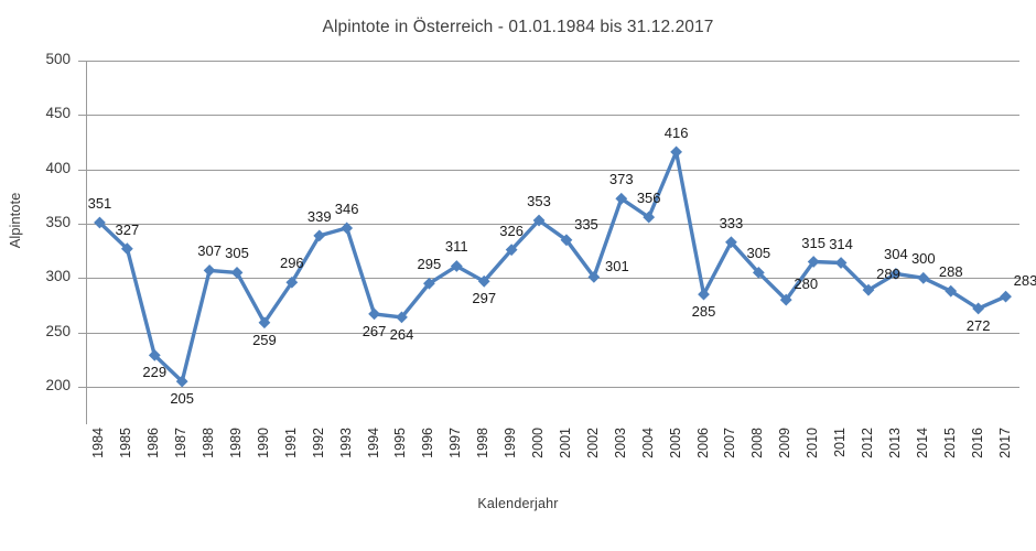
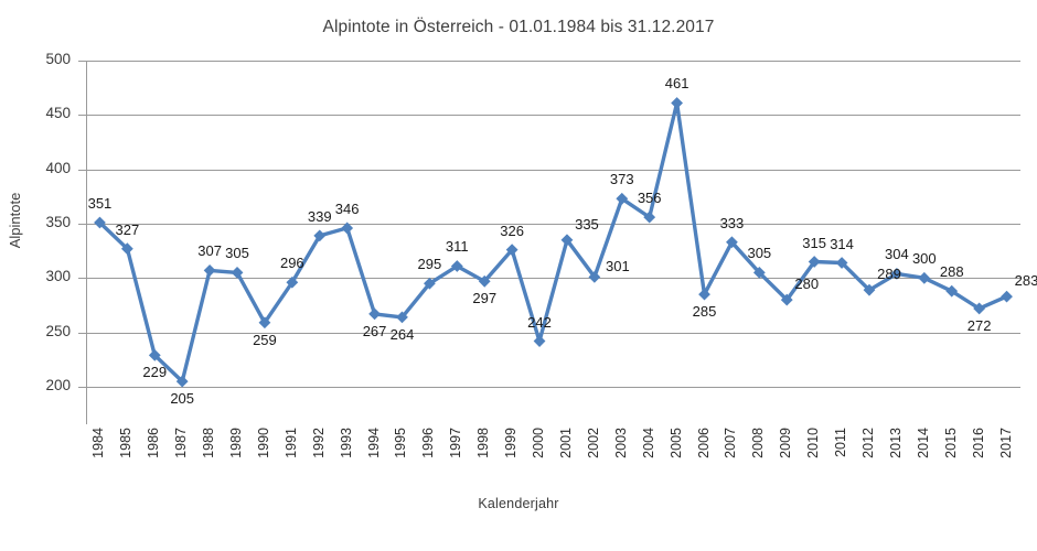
2000: 353 -> 242
2005: 416 -> 461
